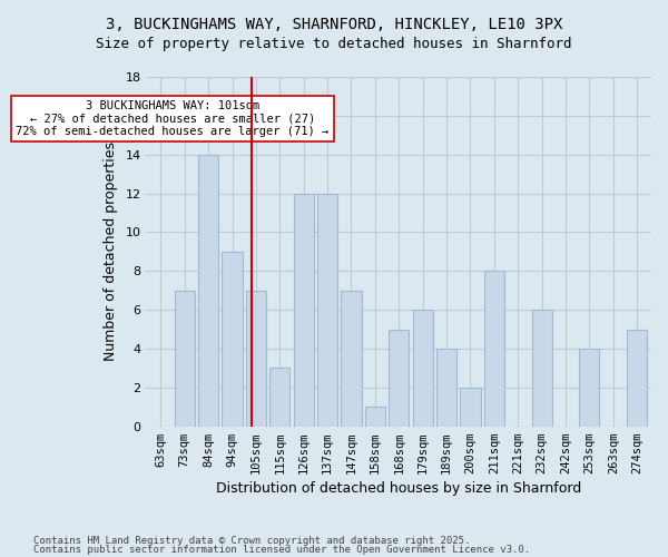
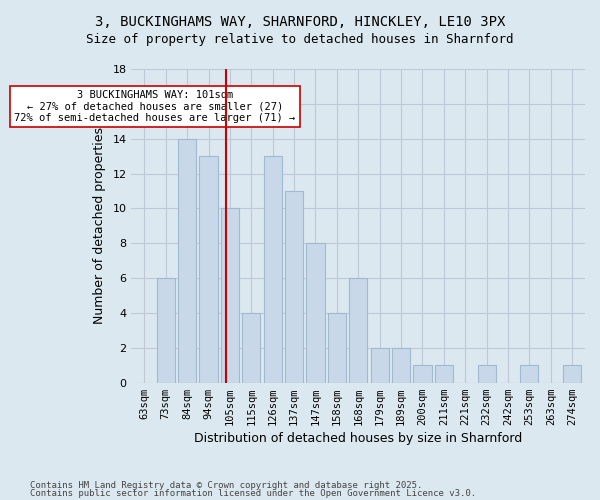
73sqm: 7 -> 6
94sqm: 9 -> 13
105sqm: 7 -> 10
115sqm: 3 -> 4
126sqm: 12 -> 13
137sqm: 12 -> 11
147sqm: 7 -> 8
158sqm: 1 -> 4
168sqm: 5 -> 6
179sqm: 6 -> 2
189sqm: 4 -> 2
200sqm: 2 -> 1
211sqm: 8 -> 1
232sqm: 6 -> 1
253sqm: 4 -> 1
274sqm: 5 -> 1
